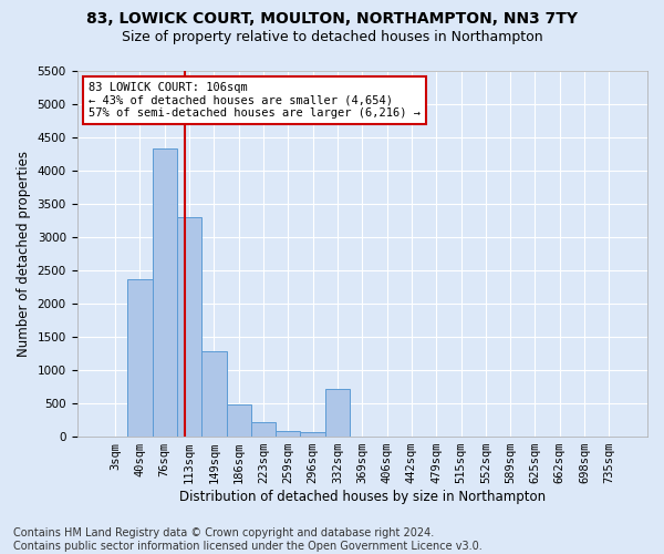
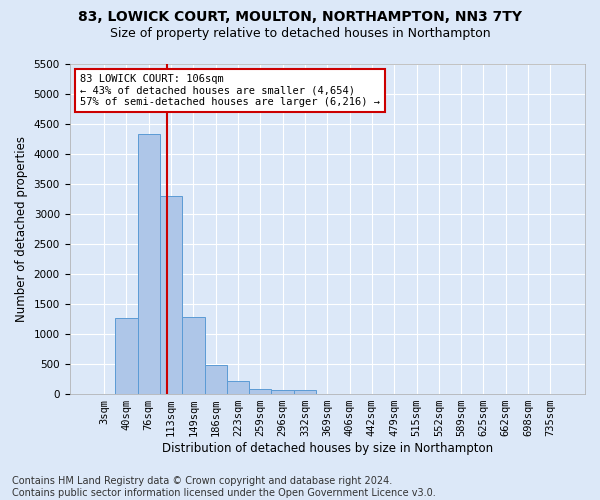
40sqm: 2360 -> 1260
332sqm: 720 -> 60
